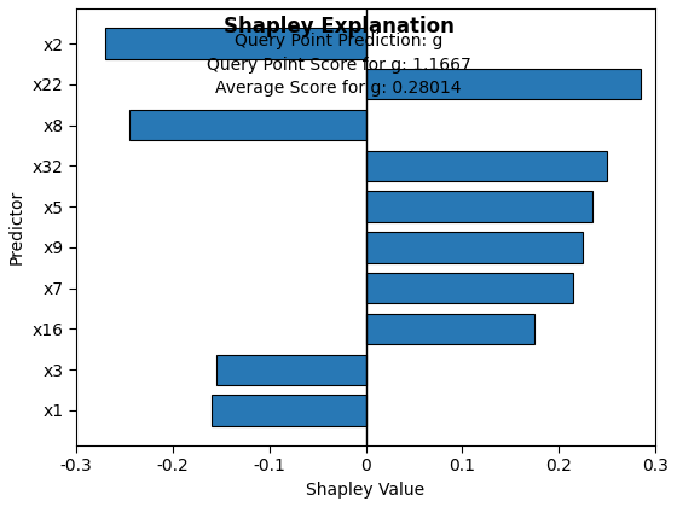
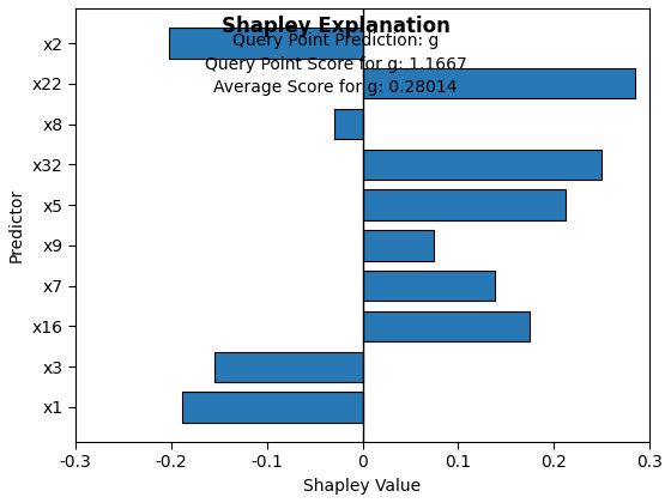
x2: -0.270 -> -0.202
x8: -0.245 -> -0.030
x5: 0.235 -> 0.212
x9: 0.225 -> 0.074
x7: 0.215 -> 0.138
x1: -0.160 -> -0.188
